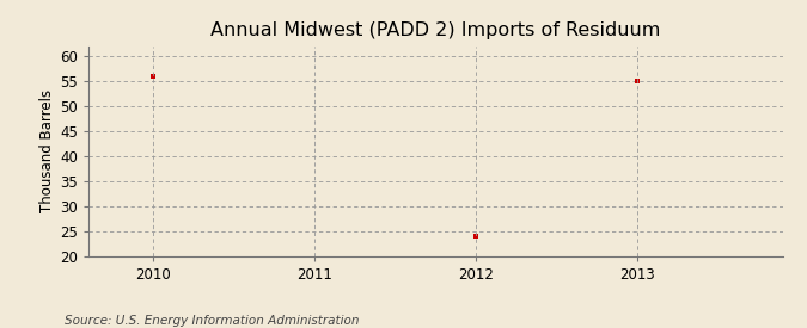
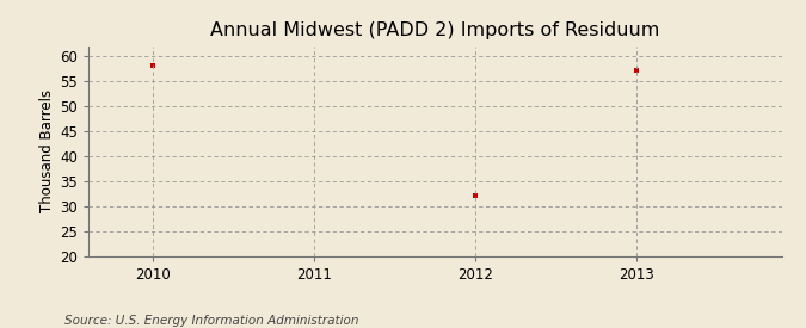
2010: 56 -> 58
2012: 24 -> 32
2013: 55 -> 57
